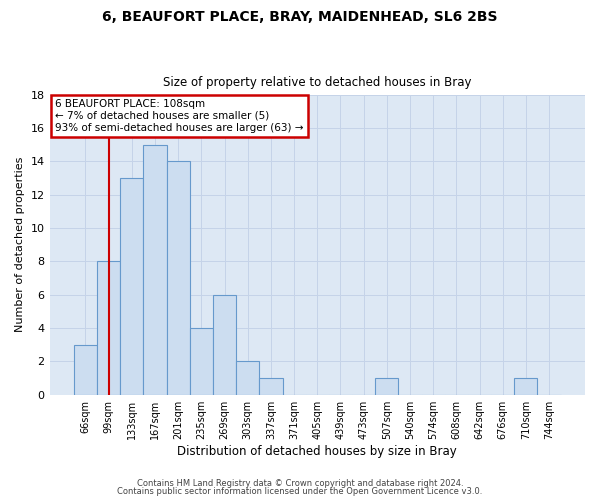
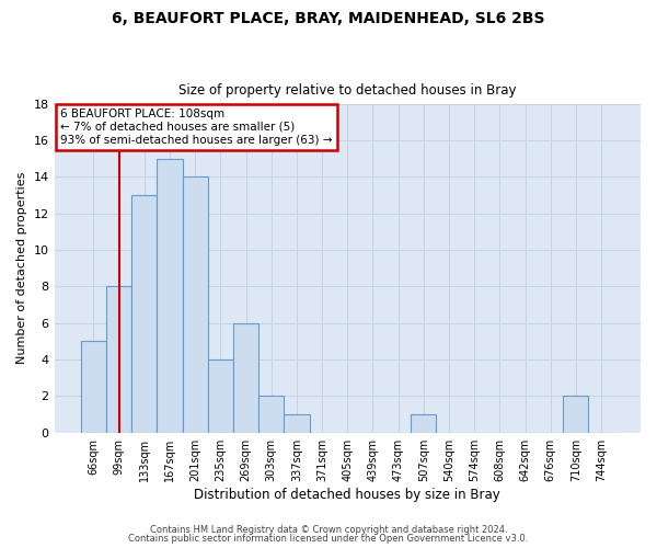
66sqm: 3 -> 5
710sqm: 1 -> 2
